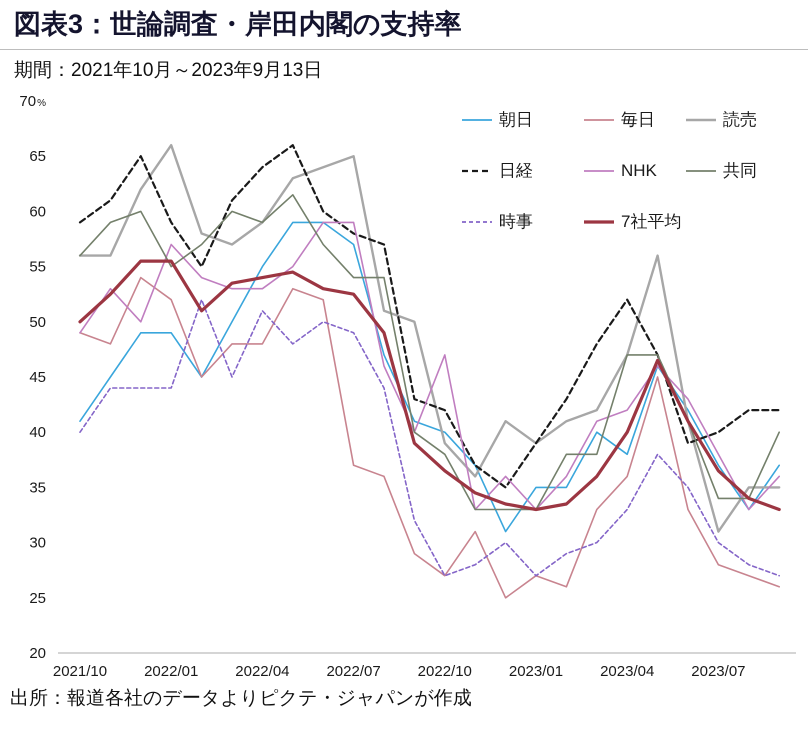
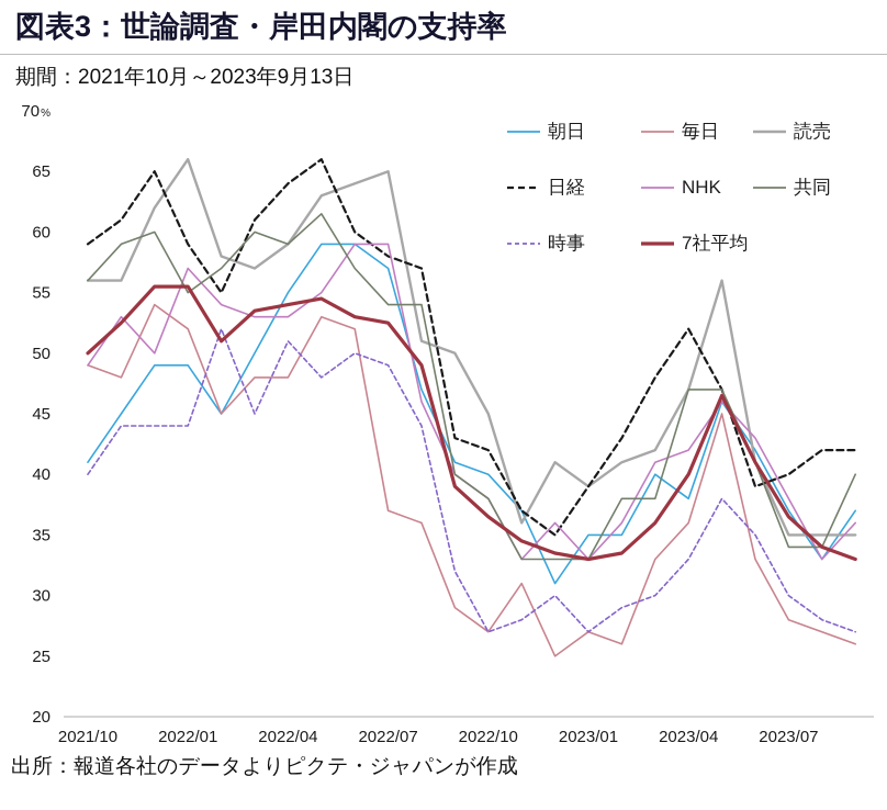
読売/2022/10: 39 -> 45
NHK/2022/10: 47 -> 38
読売/2023/07: 31 -> 35
